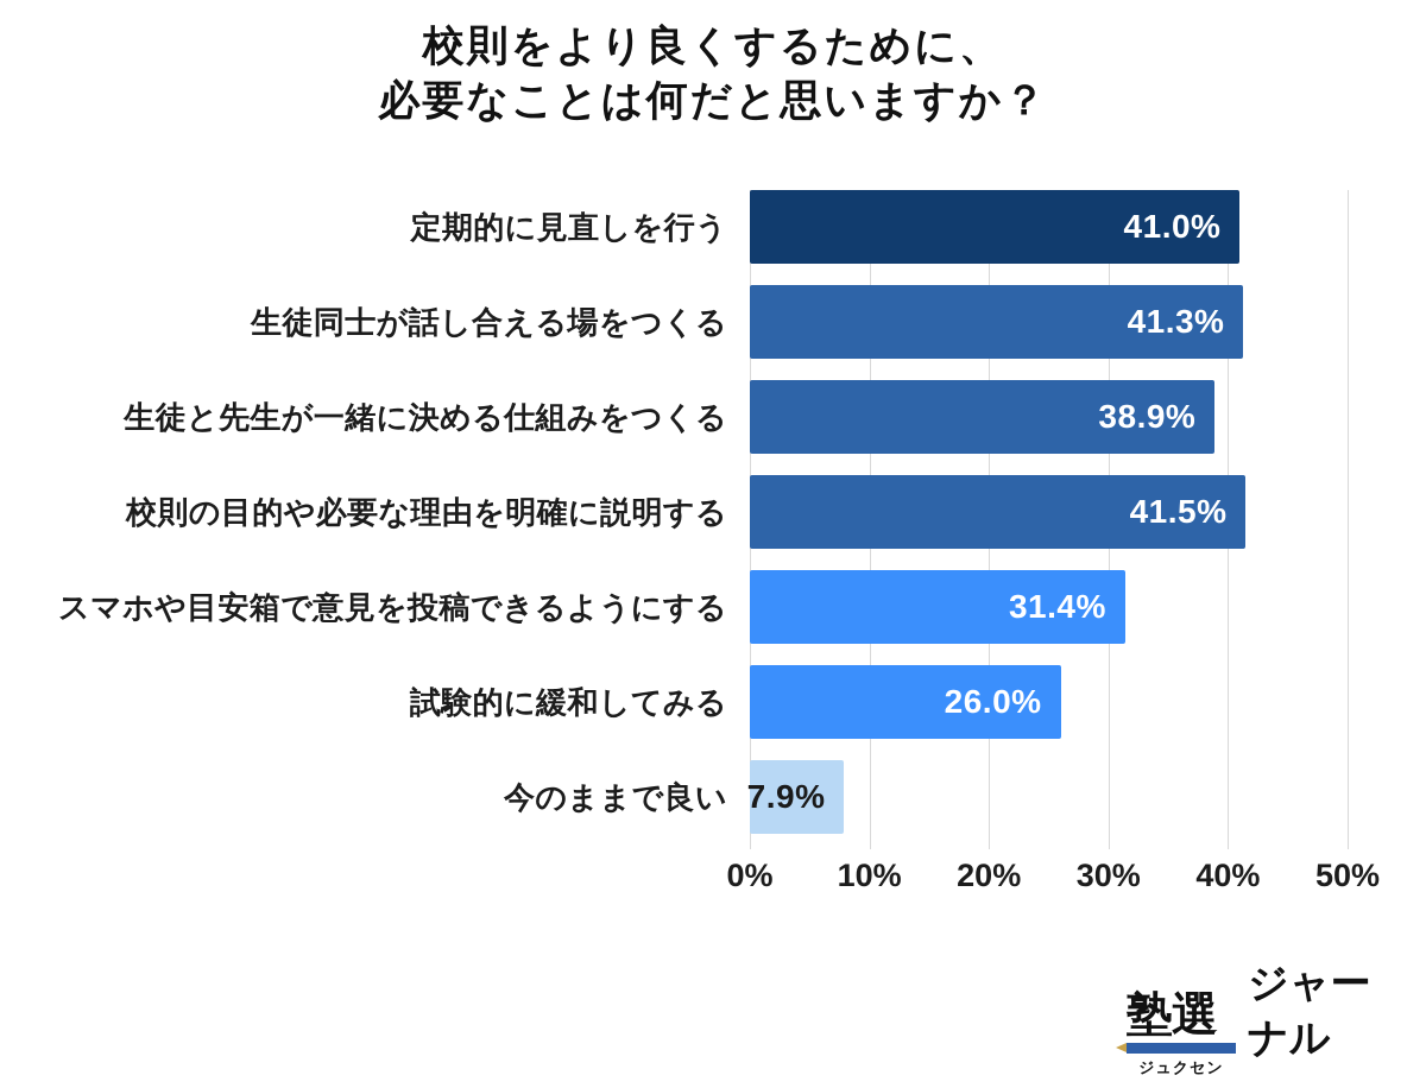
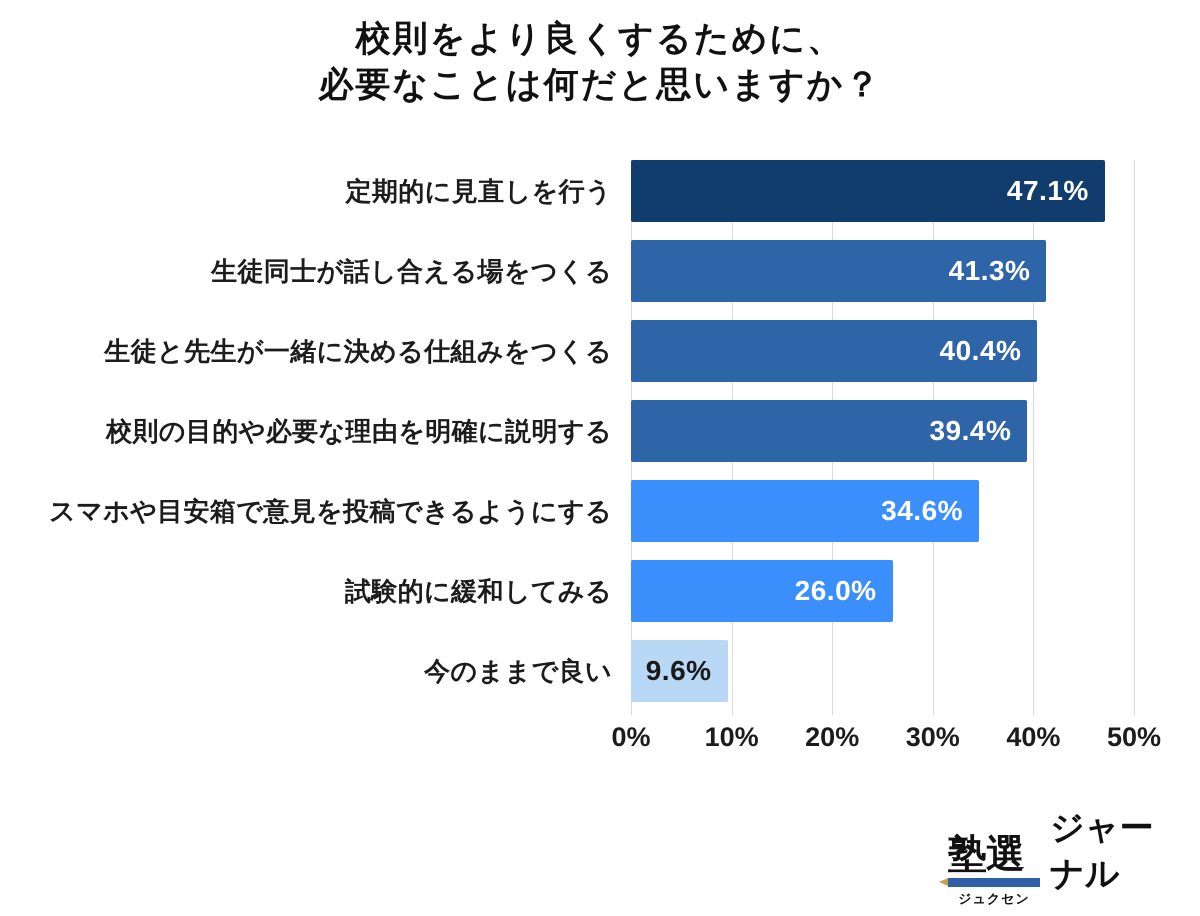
定期的に見直しを行う: 41.0% -> 47.1%
生徒と先生が一緒に決める仕組みをつくる: 38.9% -> 40.4%
校則の目的や必要な理由を明確に説明する: 41.5% -> 39.4%
スマホや目安箱で意見を投稿できるようにする: 31.4% -> 34.6%
今のままで良い: 7.9% -> 9.6%
